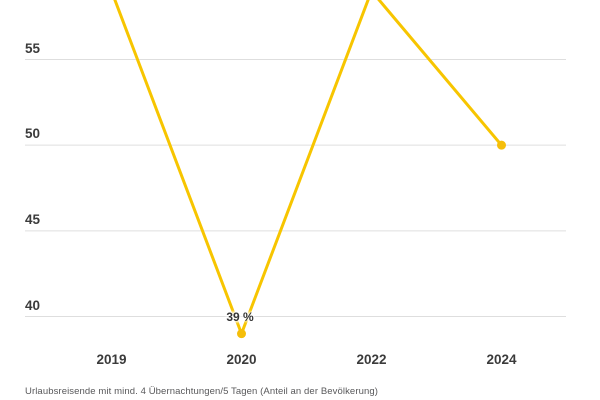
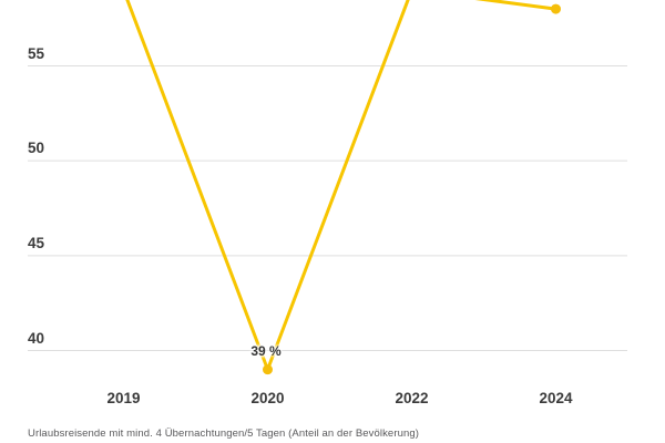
2024: 50 -> 58
